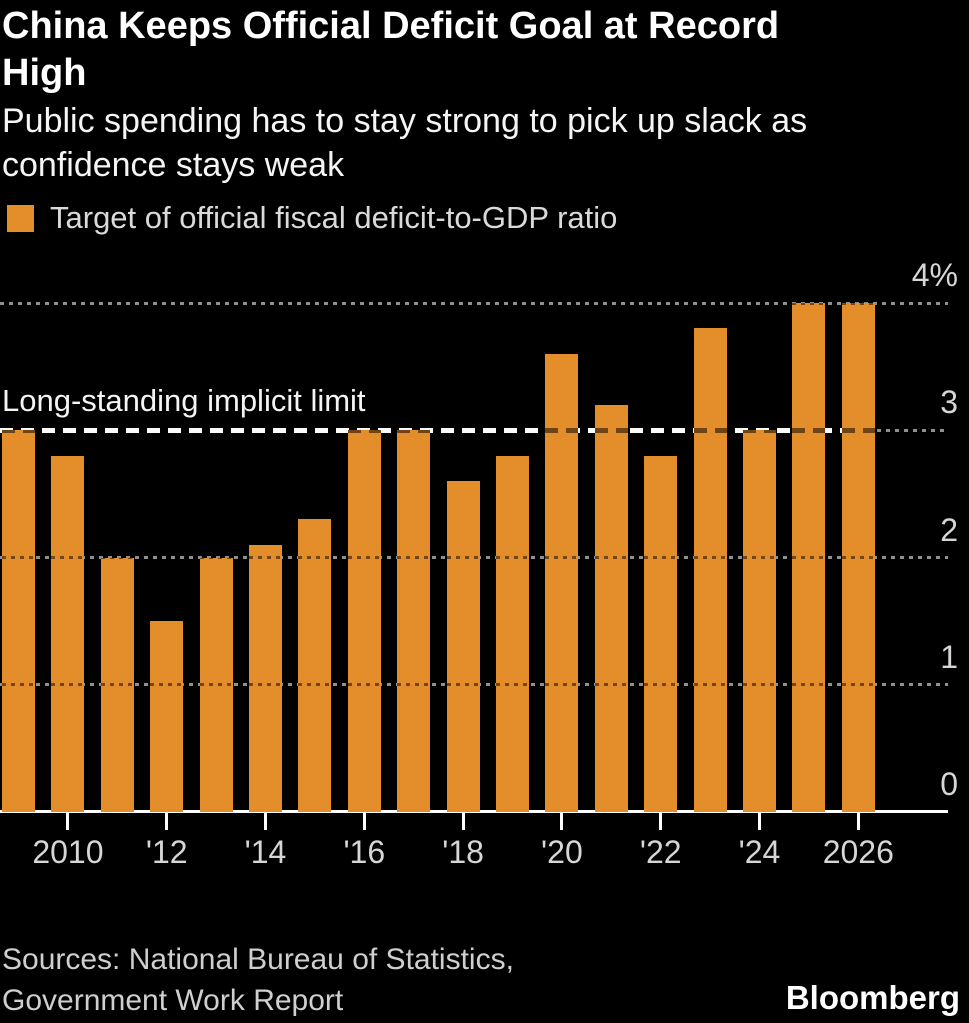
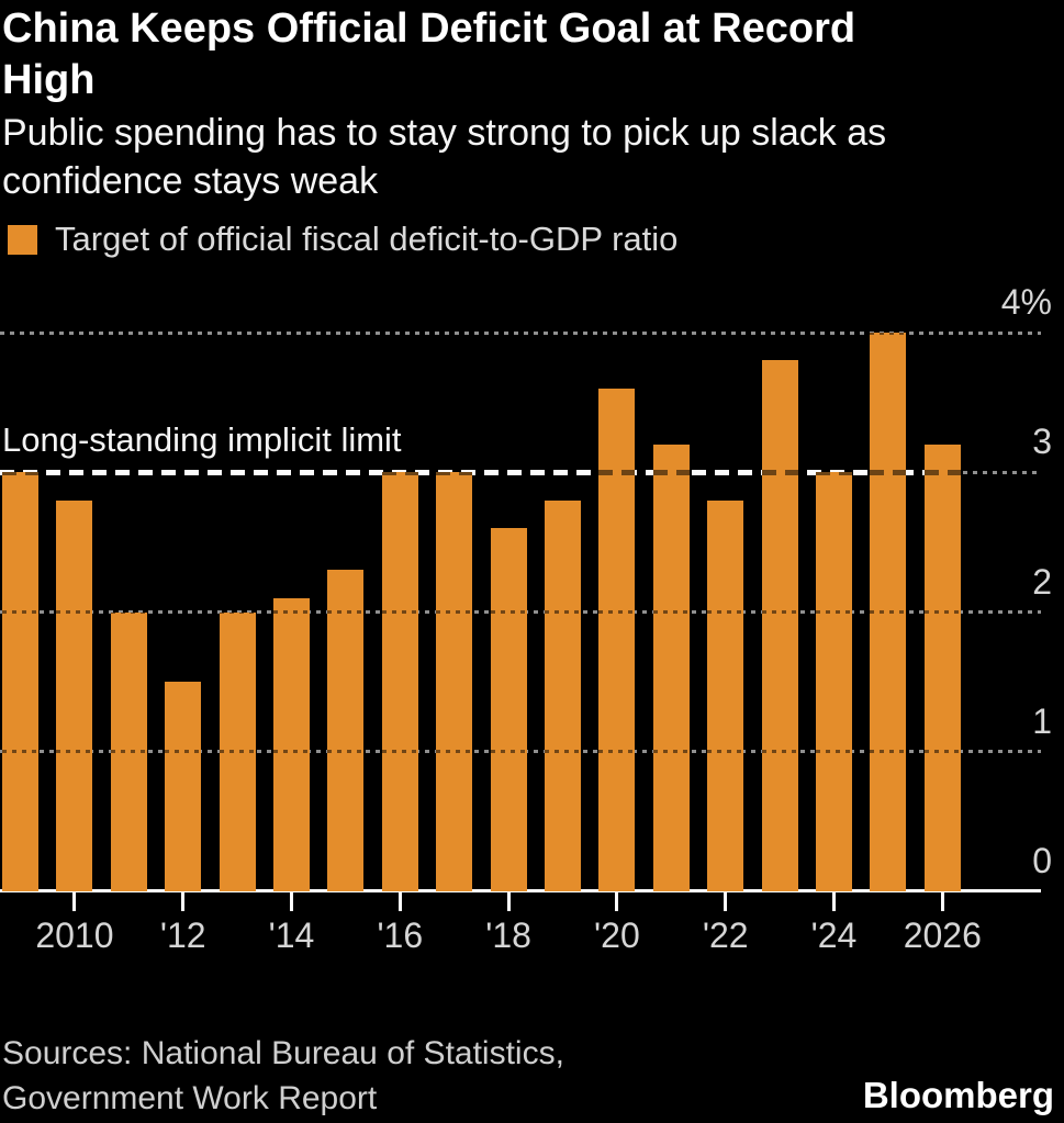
2026: 4.0% -> 3.2%
